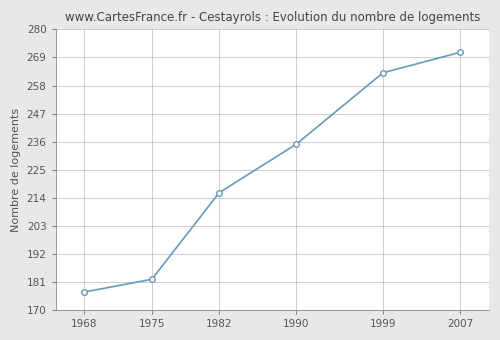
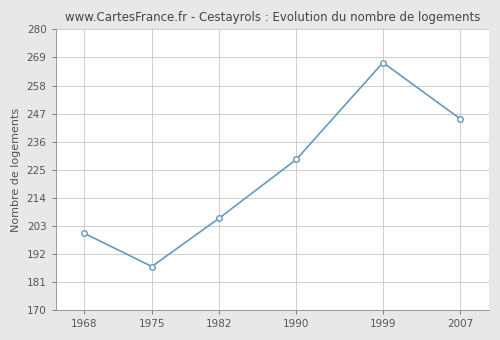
1968: 177 -> 200
1975: 182 -> 187
1982: 216 -> 206
1990: 235 -> 229
1999: 263 -> 267
2007: 271 -> 245
